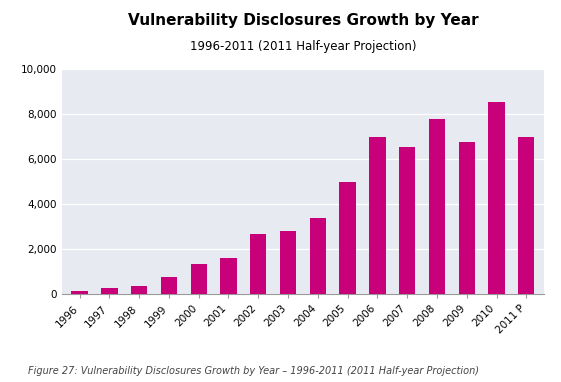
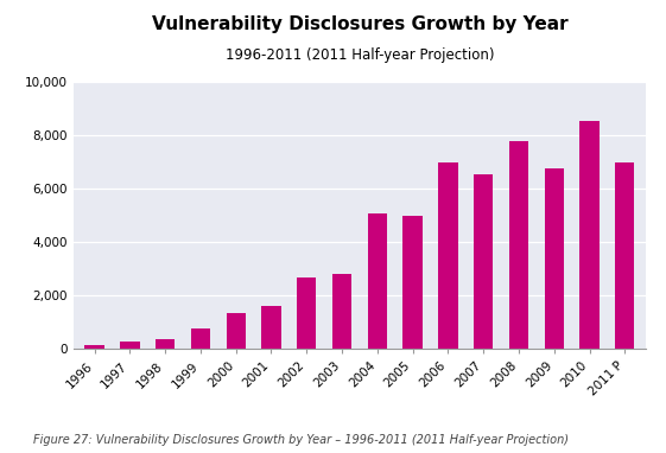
2004: 3,400 -> 5,050
